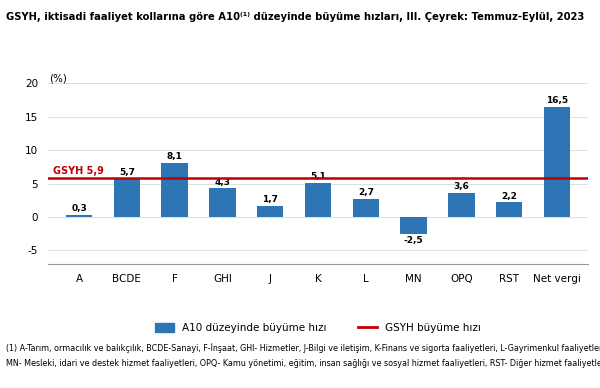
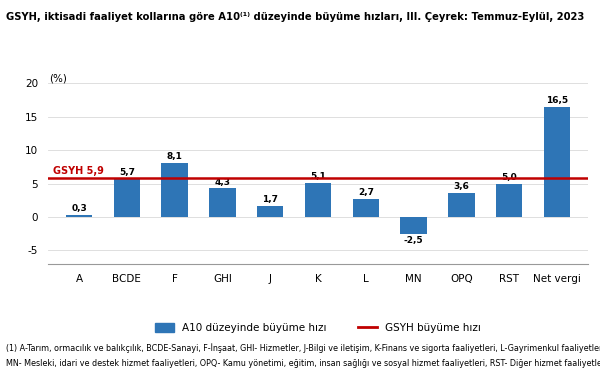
RST: 2,2 -> 5,0
